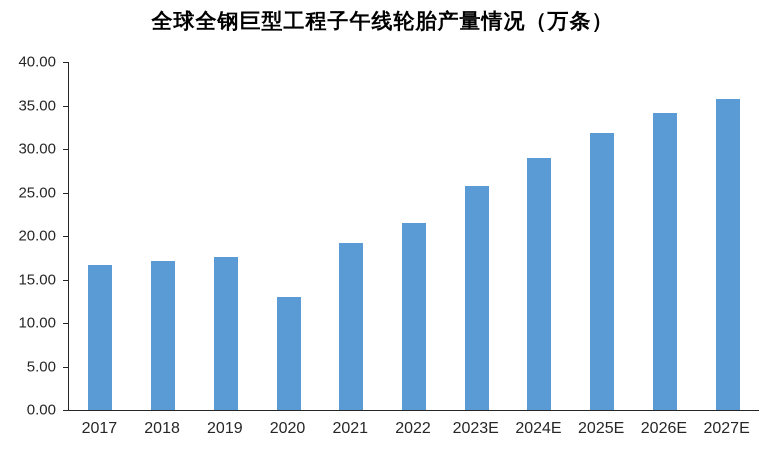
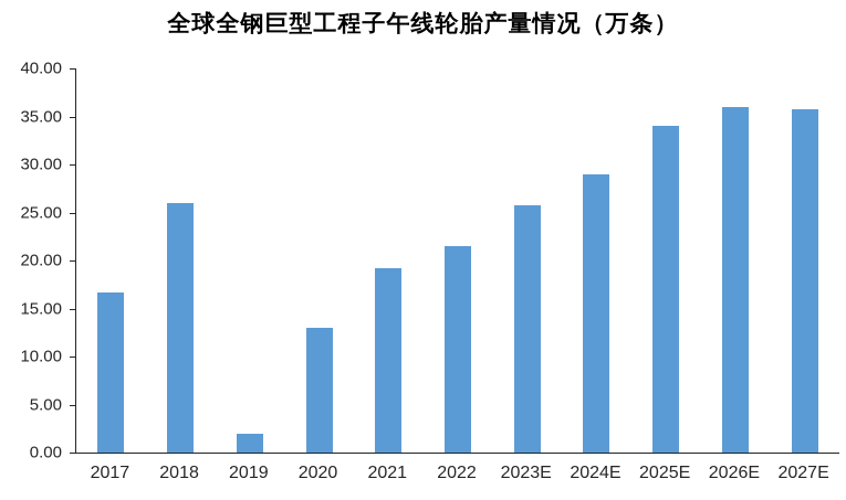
2018: 17 -> 26
2019: 18 -> 2
2025E: 32 -> 34
2026E: 34 -> 36
